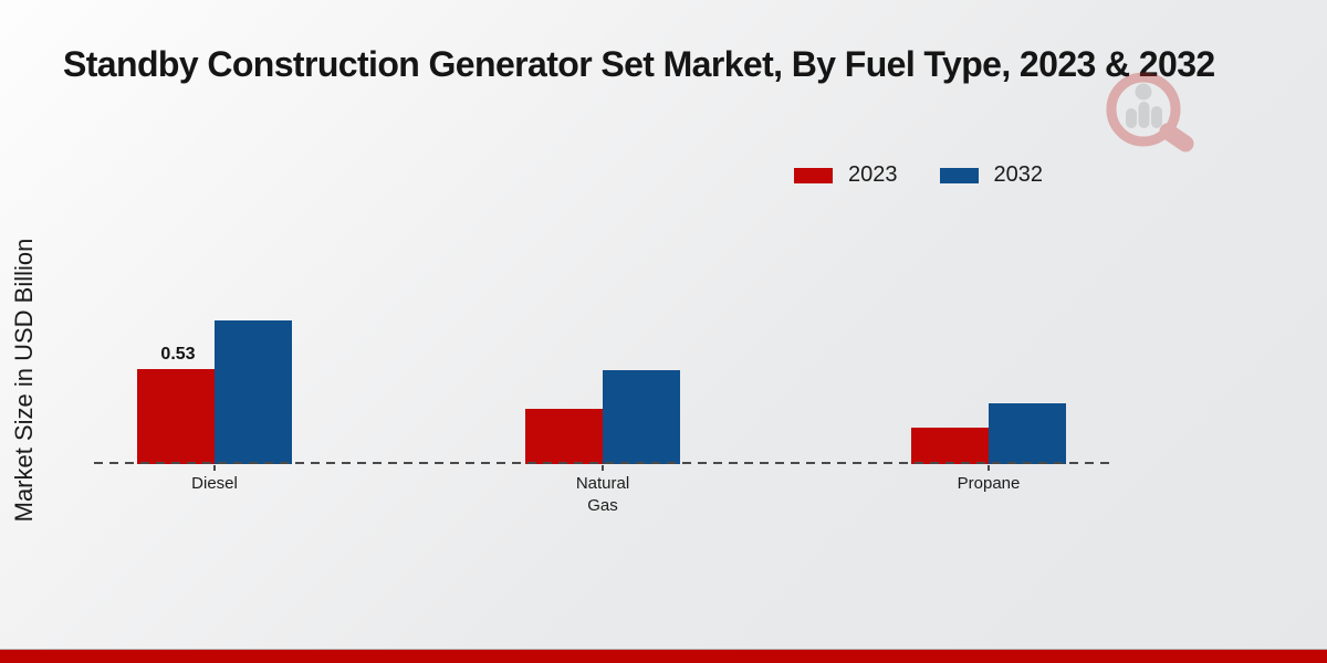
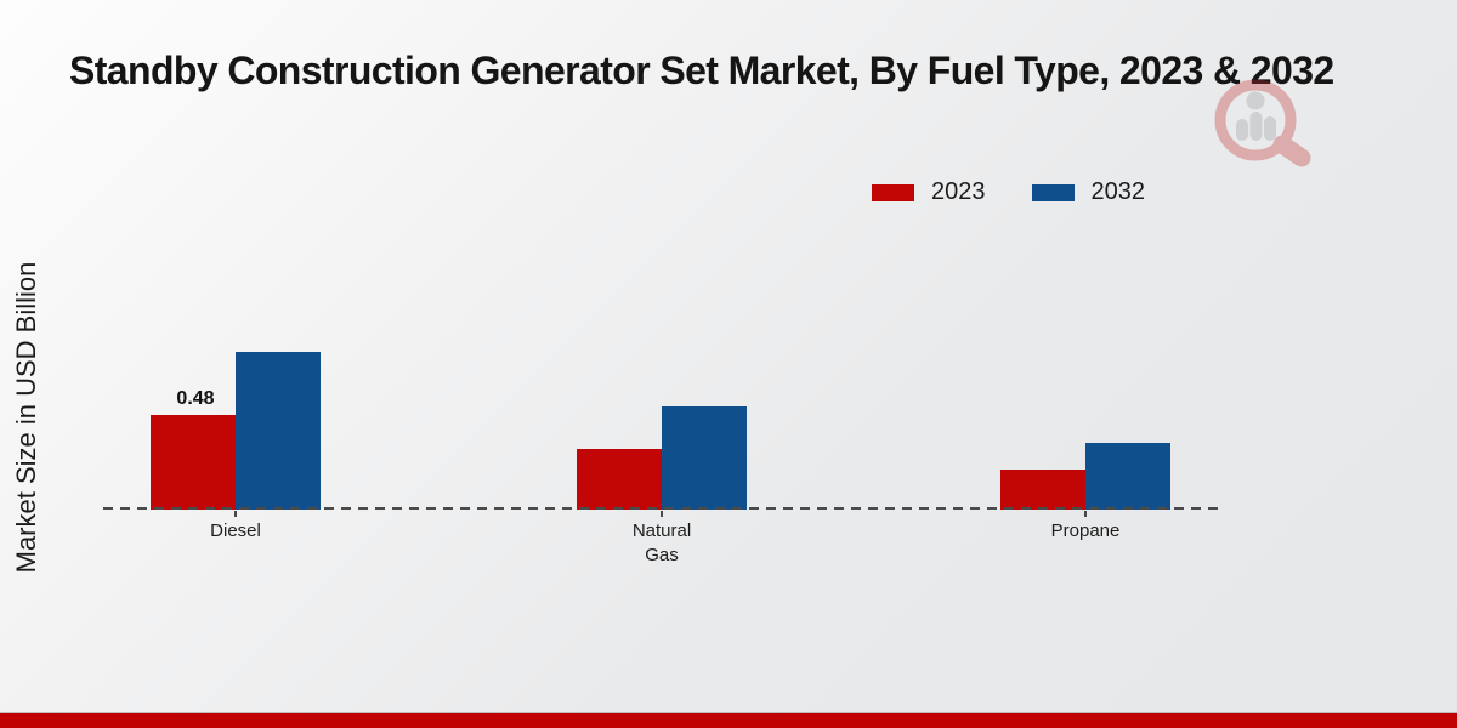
2023/Diesel: 0.53 -> 0.48
